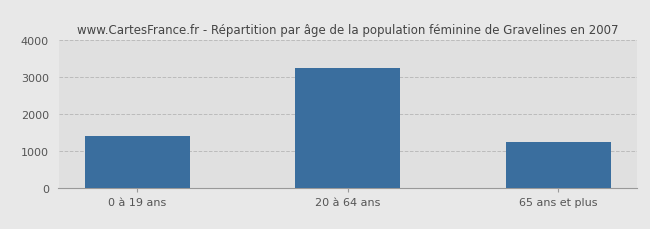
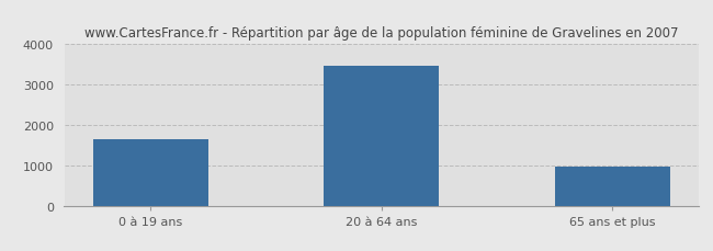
0 à 19 ans: 1400 -> 1650
20 à 64 ans: 3250 -> 3460
65 ans et plus: 1250 -> 970
